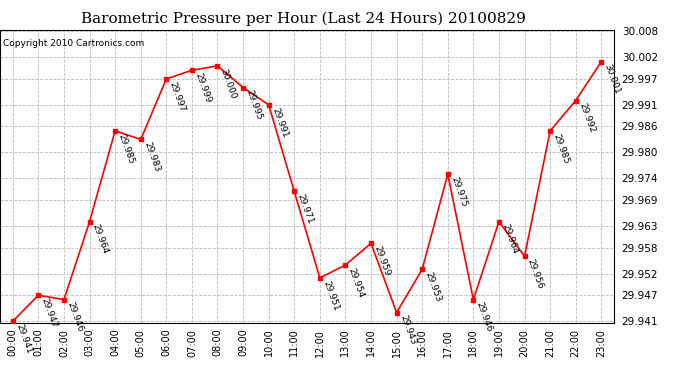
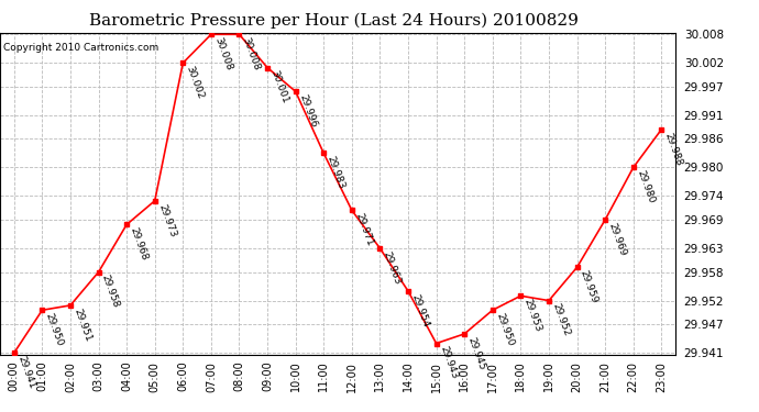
01:00: 29.947 -> 29.950
02:00: 29.946 -> 29.951
03:00: 29.964 -> 29.958
04:00: 29.985 -> 29.968
05:00: 29.983 -> 29.973
06:00: 29.997 -> 30.002
07:00: 29.999 -> 30.008
08:00: 30.000 -> 30.008
09:00: 29.995 -> 30.001
10:00: 29.991 -> 29.996
11:00: 29.971 -> 29.983
12:00: 29.951 -> 29.971
13:00: 29.954 -> 29.963
14:00: 29.959 -> 29.954
16:00: 29.953 -> 29.945
17:00: 29.975 -> 29.950
18:00: 29.946 -> 29.953
19:00: 29.964 -> 29.952
20:00: 29.956 -> 29.959
21:00: 29.985 -> 29.969
22:00: 29.992 -> 29.980
23:00: 30.001 -> 29.988
